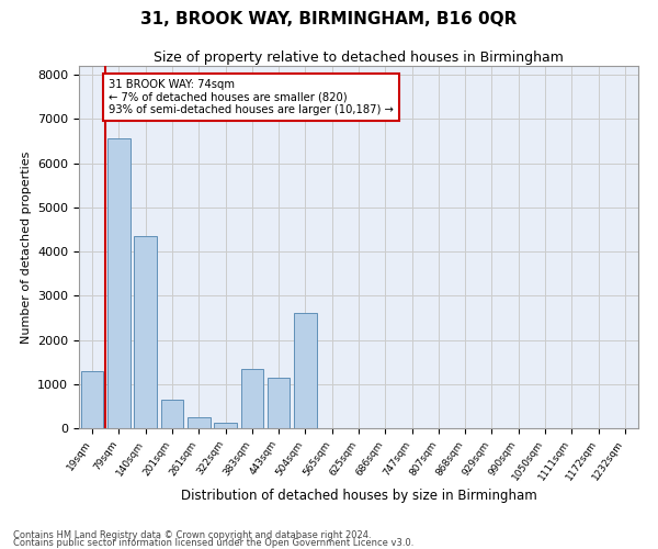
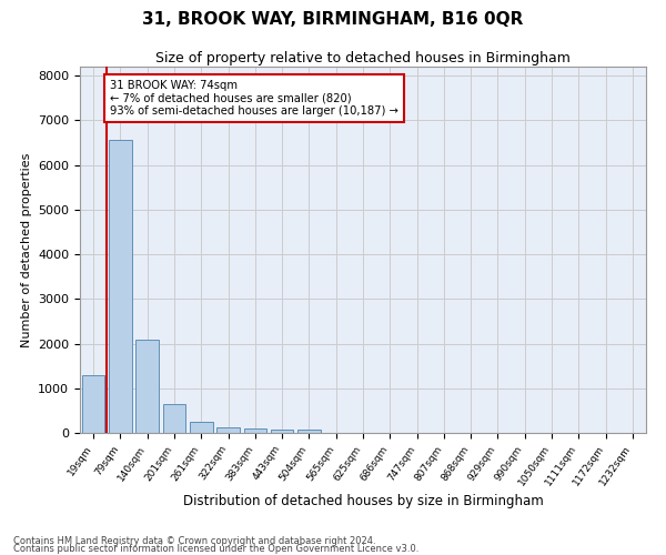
140sqm: 4350 -> 2080
383sqm: 1350 -> 100
443sqm: 1150 -> 80
504sqm: 2600 -> 80
